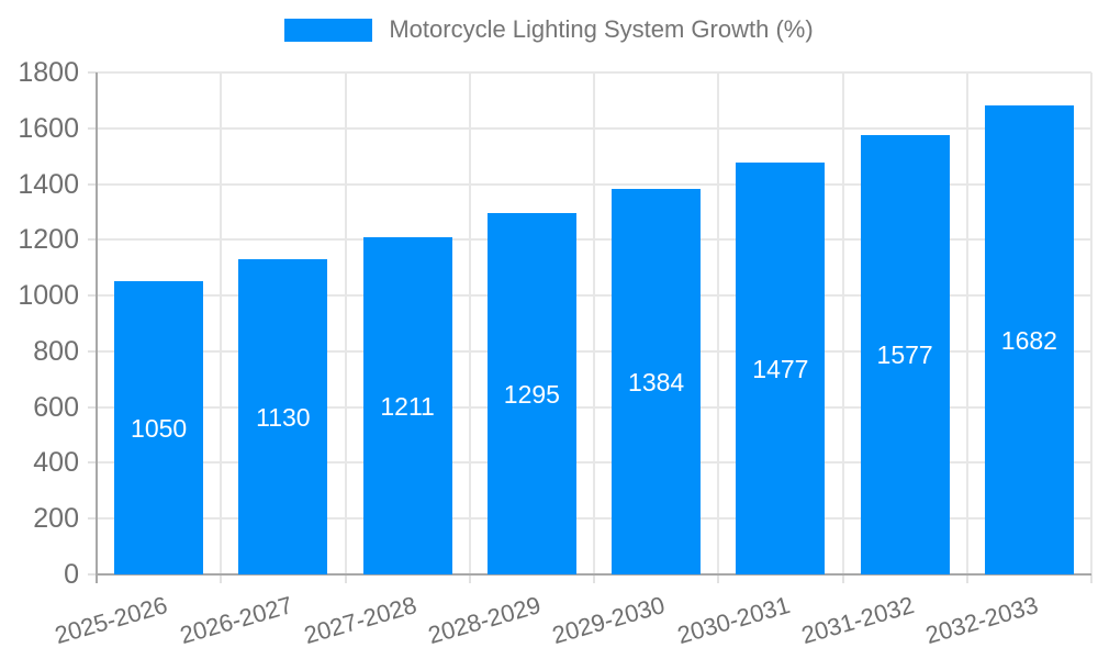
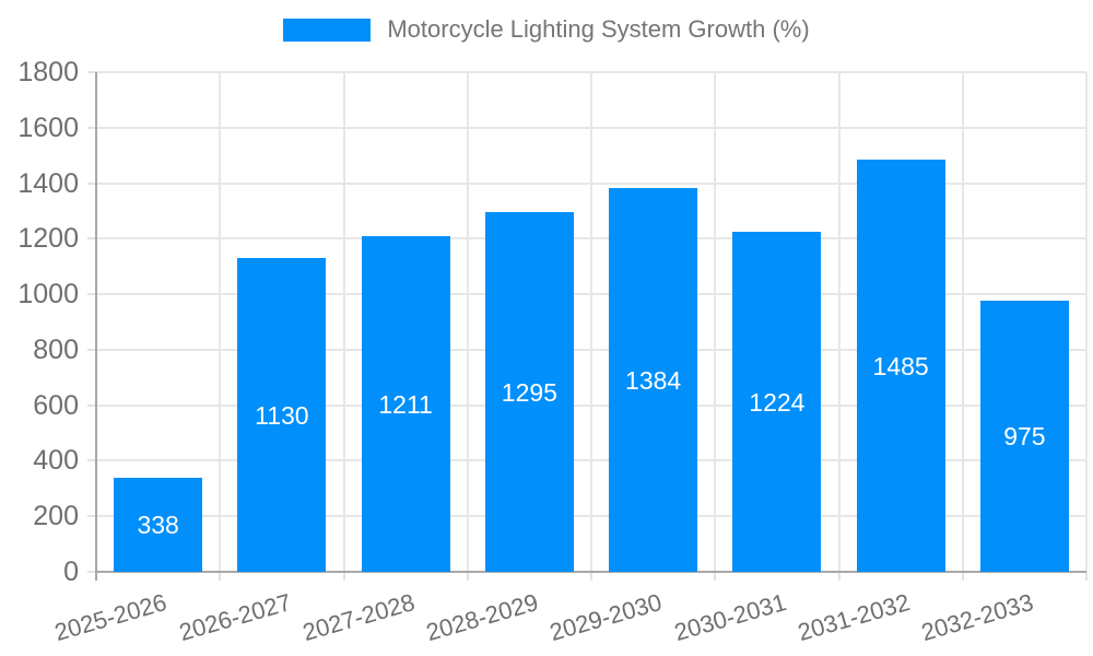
2025-2026: 1050 -> 338
2030-2031: 1477 -> 1224
2031-2032: 1577 -> 1485
2032-2033: 1682 -> 975
